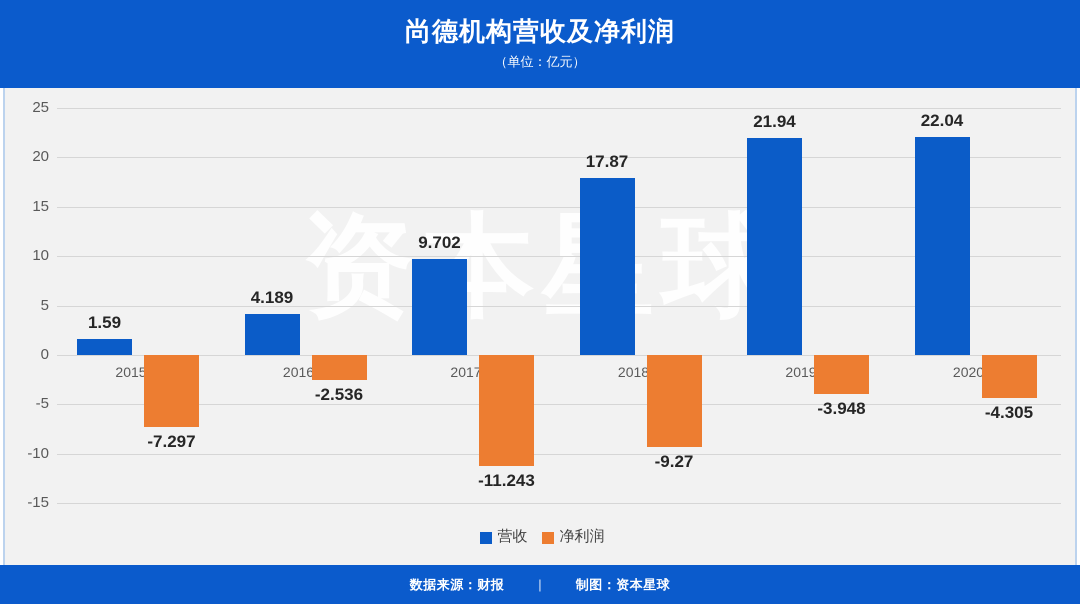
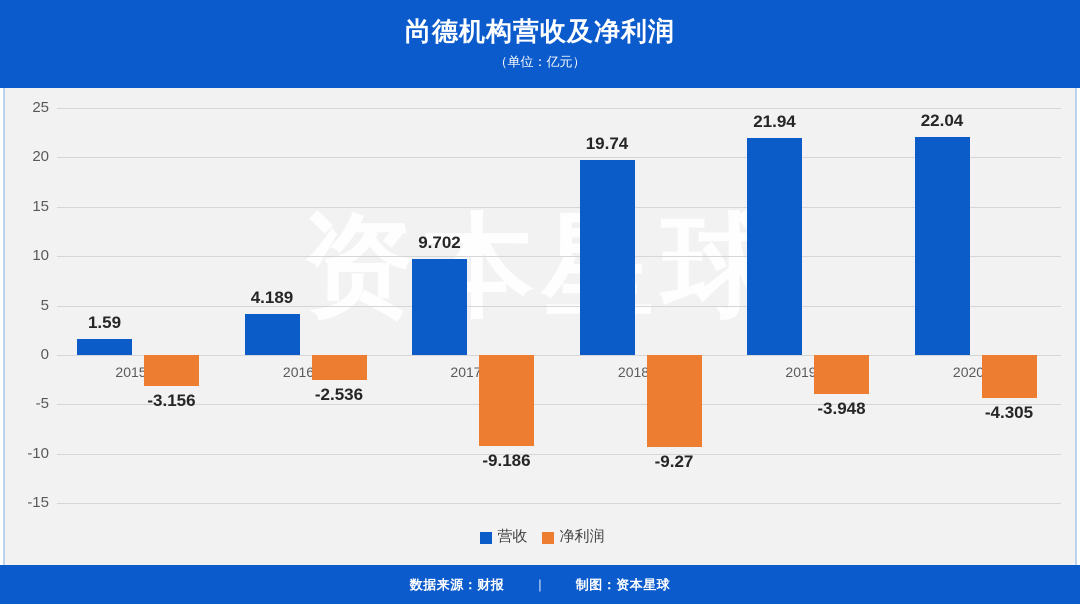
净利润/2015年: -7.297 -> -3.156
净利润/2017年: -11.243 -> -9.186
营收/2018年: 17.87 -> 19.74
